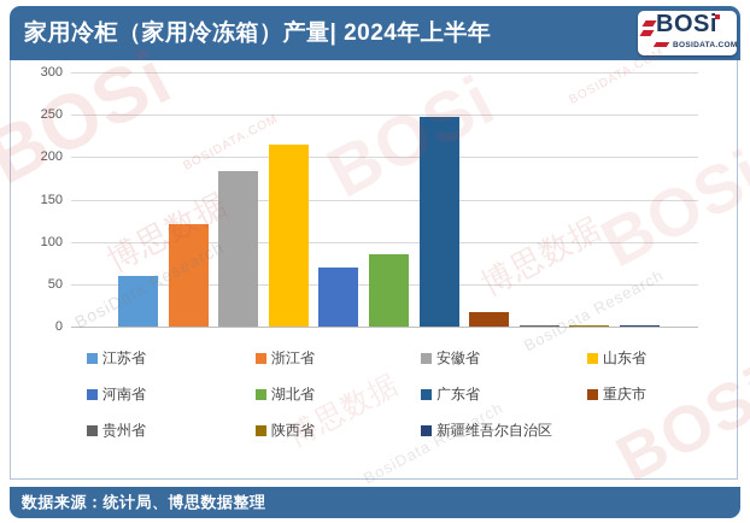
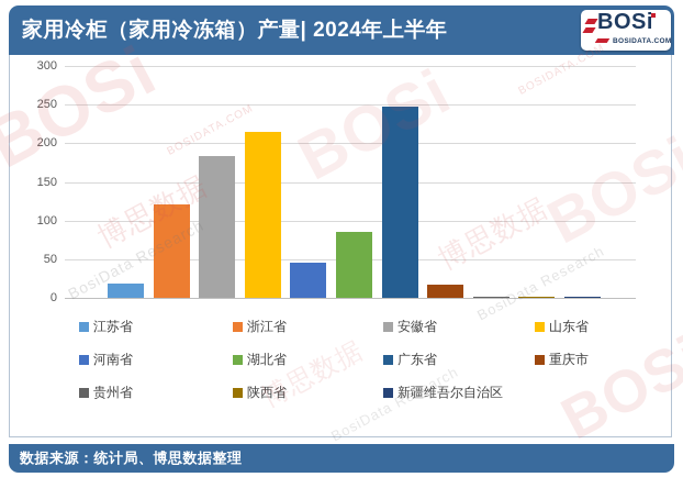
江苏省: 60 -> 20
河南省: 70 -> 40
